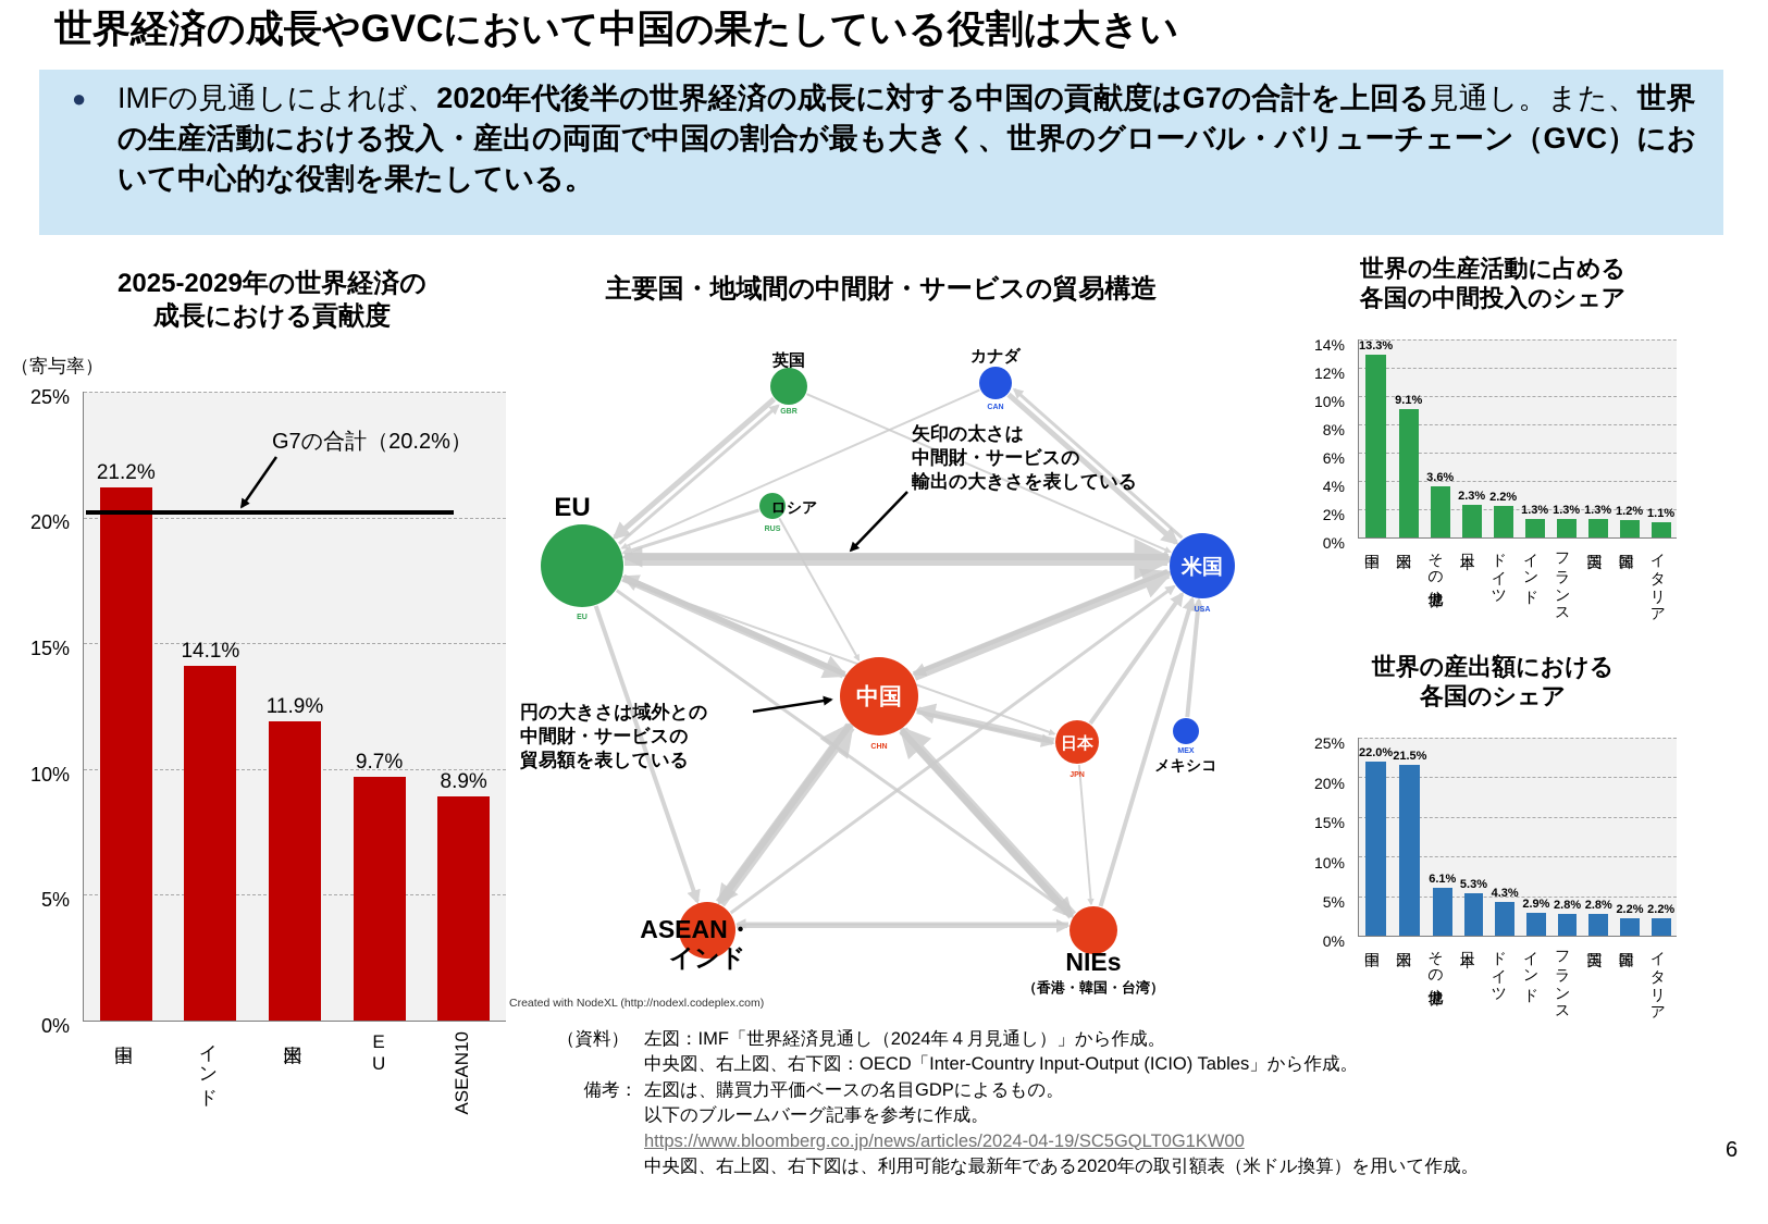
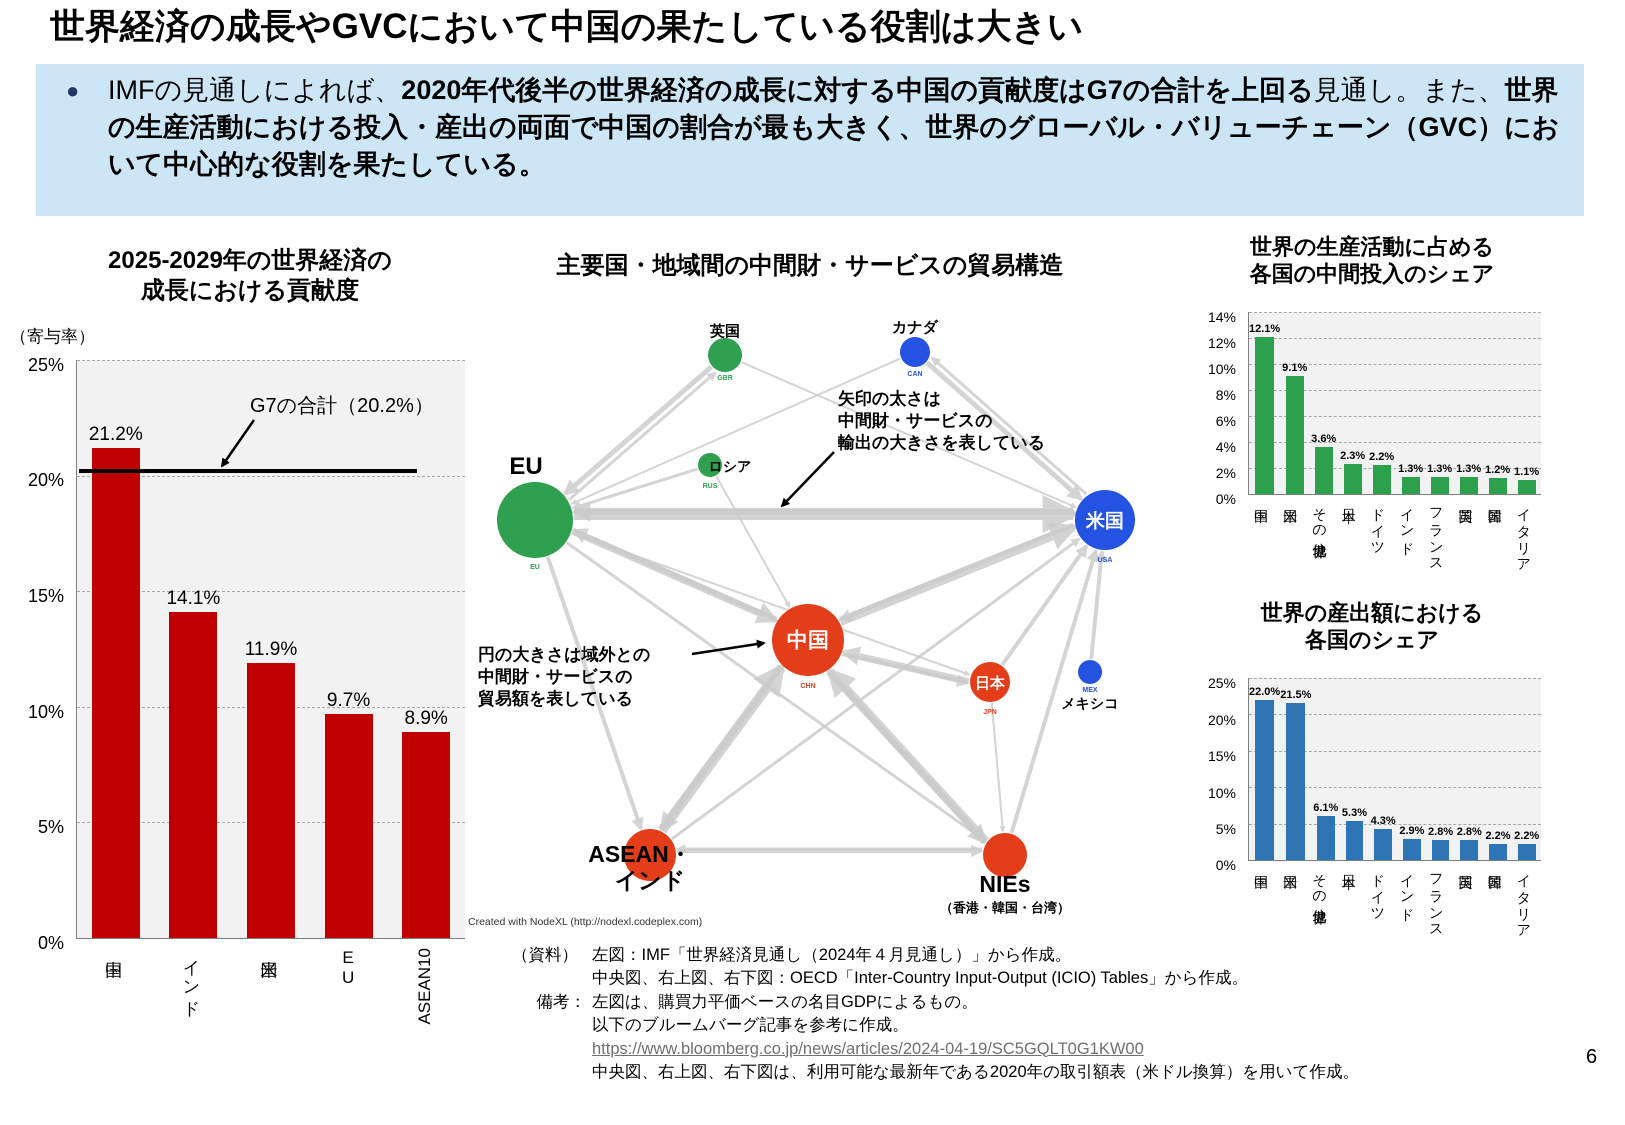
世界の生産活動に占める 各国の中間投入のシェア/中国: 13.3% -> 12.1%
